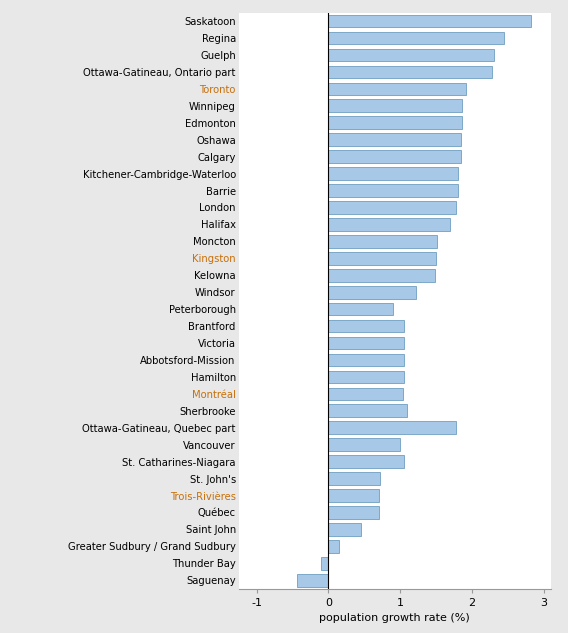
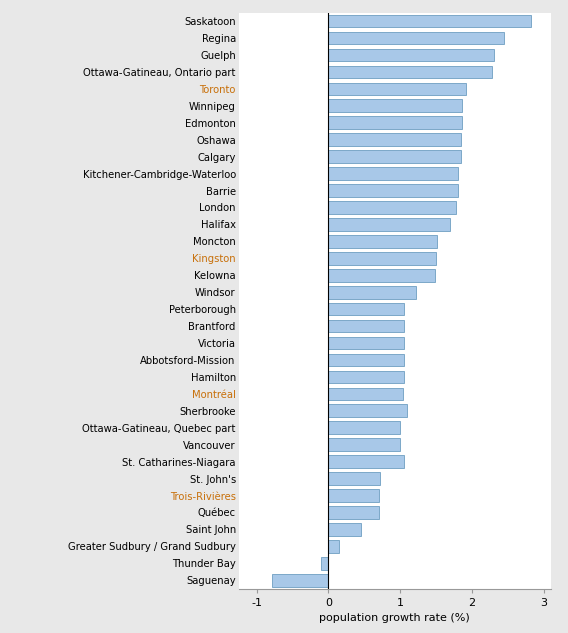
Peterborough: 0.90 -> 1.06
Ottawa-Gatineau, Quebec part: 1.78 -> 1.00
Saguenay: -0.44 -> -0.78
